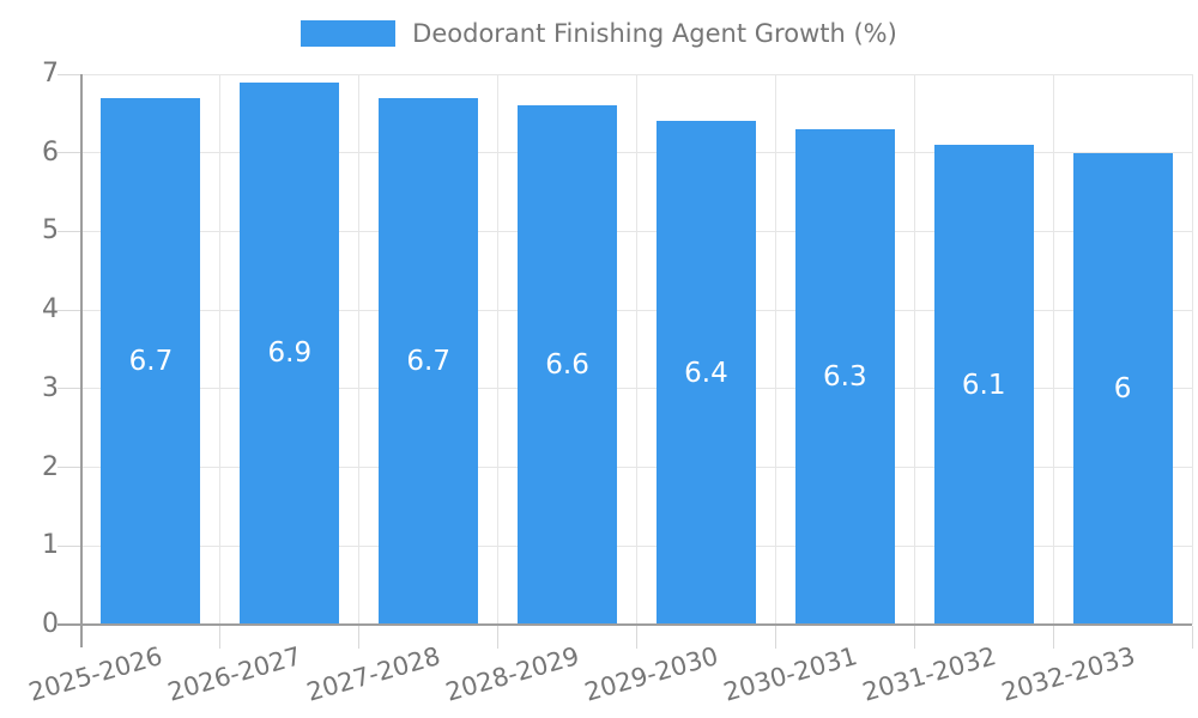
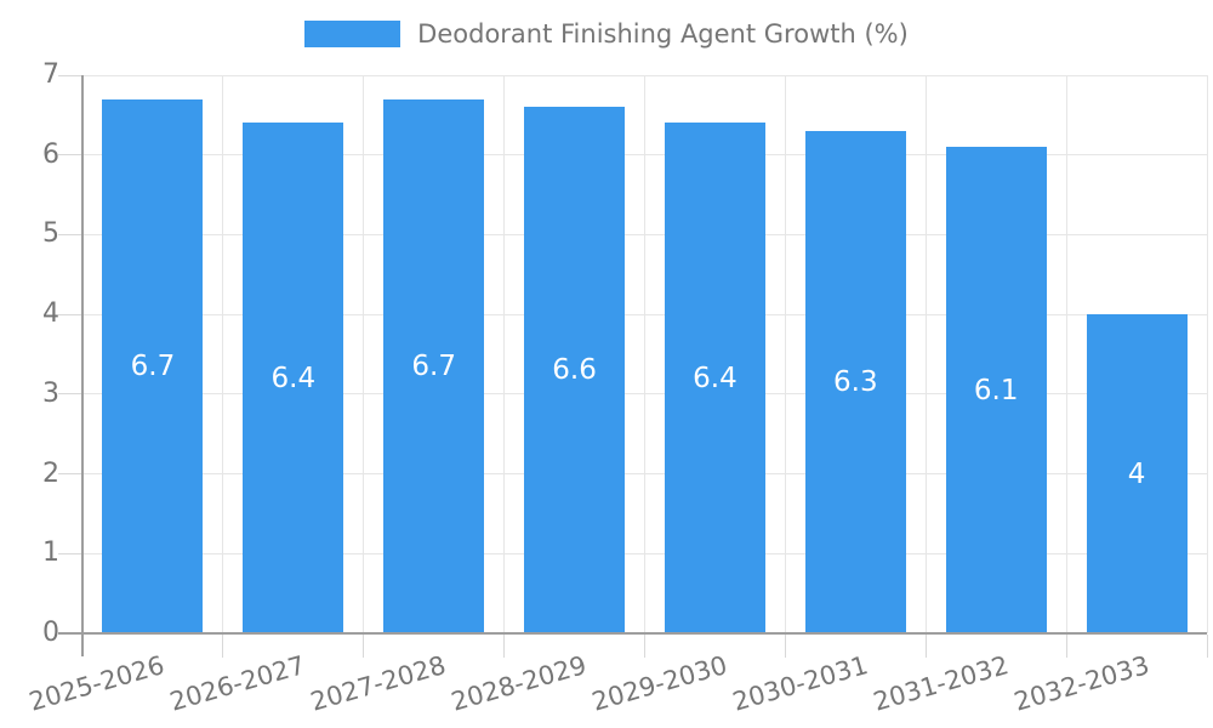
2026-2027: 6.9 -> 6.4
2032-2033: 6 -> 4
